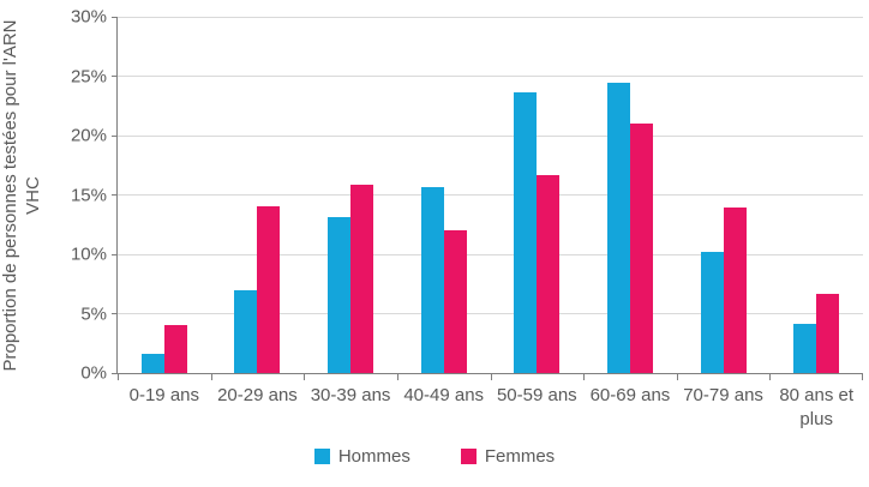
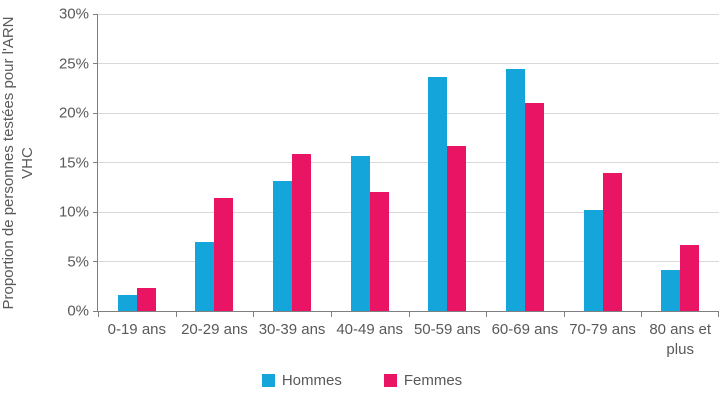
Femmes/0-19 ans: 4% -> 2%
Femmes/20-29 ans: 14% -> 11%
